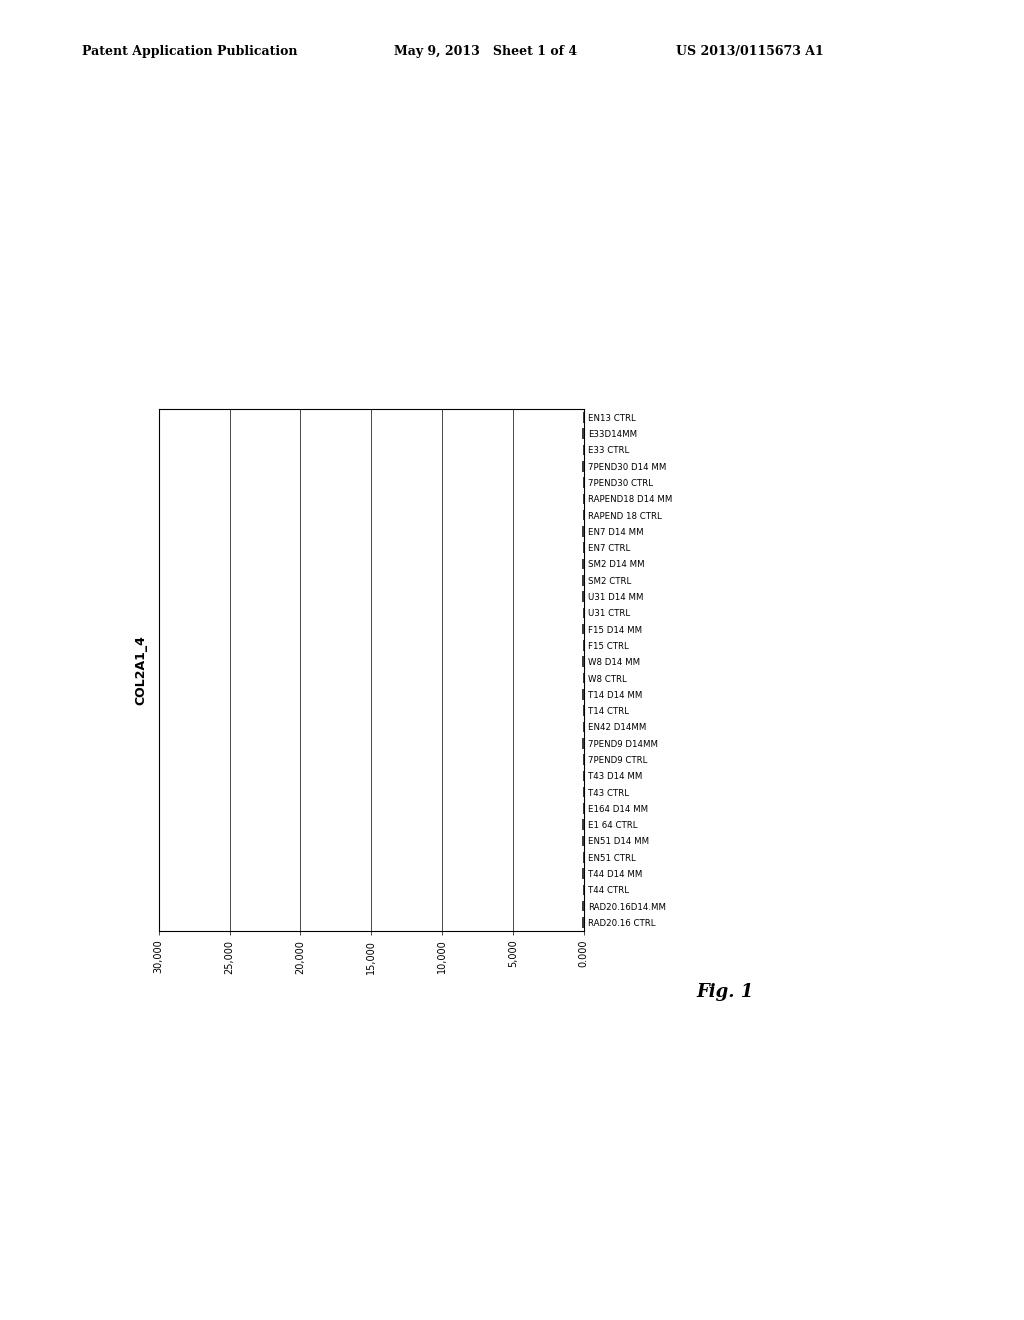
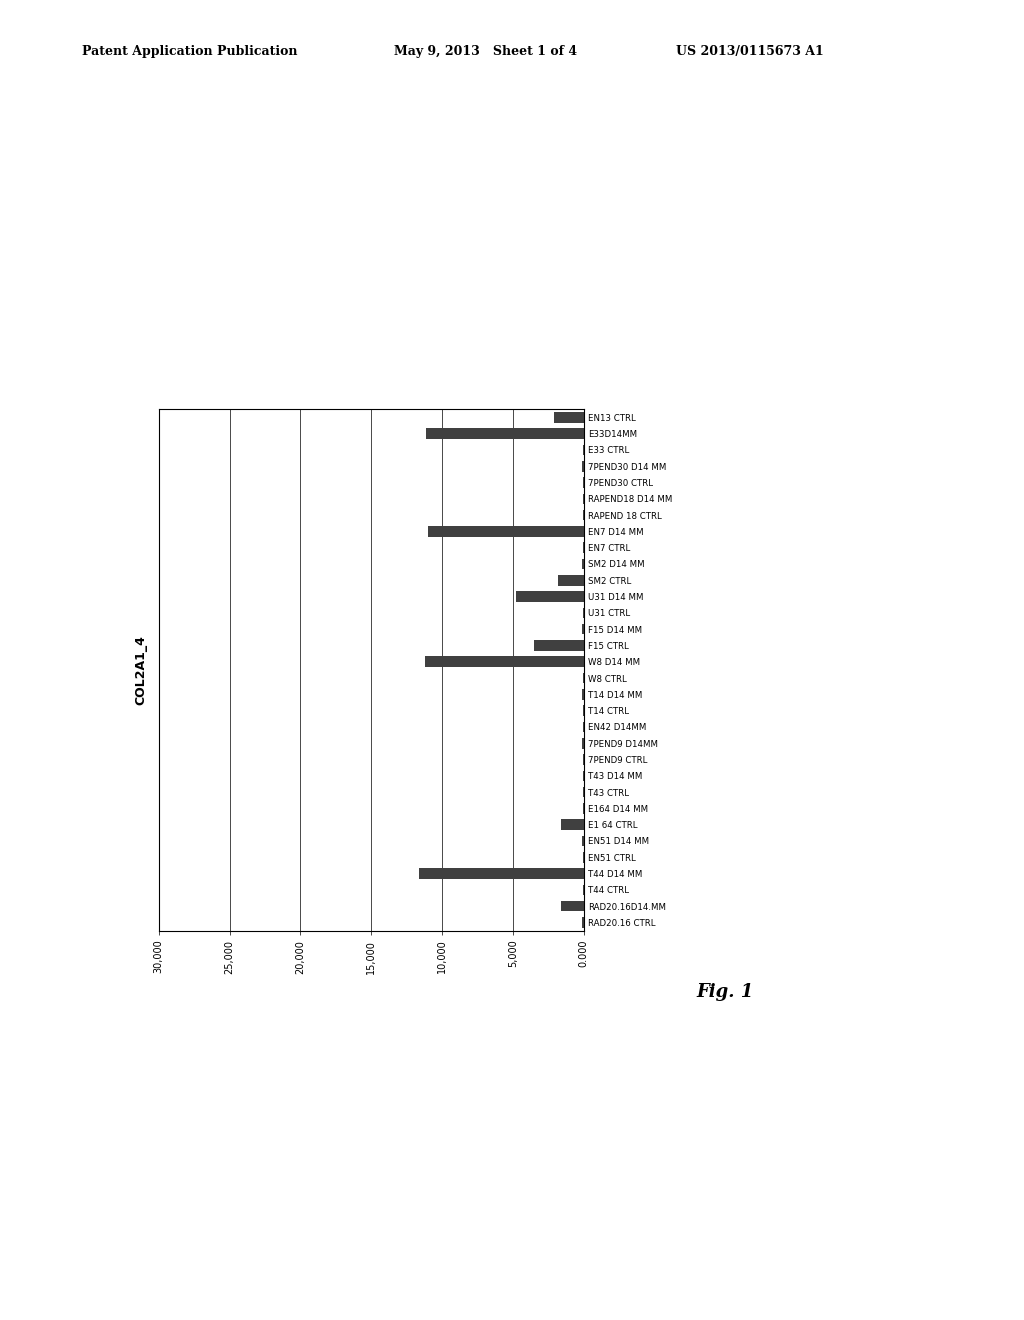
EN13 CTRL: 0 -> 2,100
E33D14MM: 100 -> 11,100
EN7 D14 MM: 100 -> 11,000
SM2 CTRL: 100 -> 1,800
U31 D14 MM: 100 -> 4,800
F15 CTRL: 100 -> 3,500
W8 D14 MM: 100 -> 11,200
E1 64 CTRL: 100 -> 1,600
T44 D14 MM: 100 -> 11,600
RAD20.16D14.MM: 100 -> 1,600
